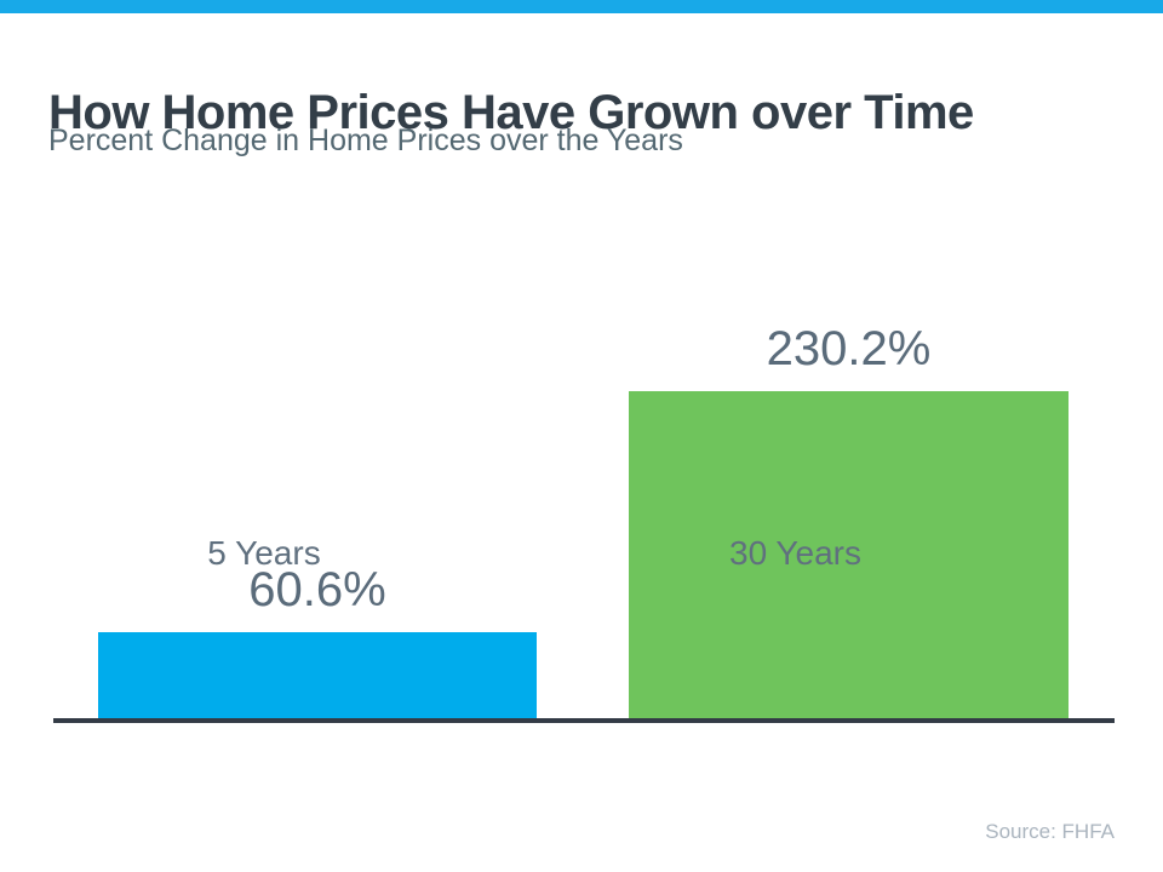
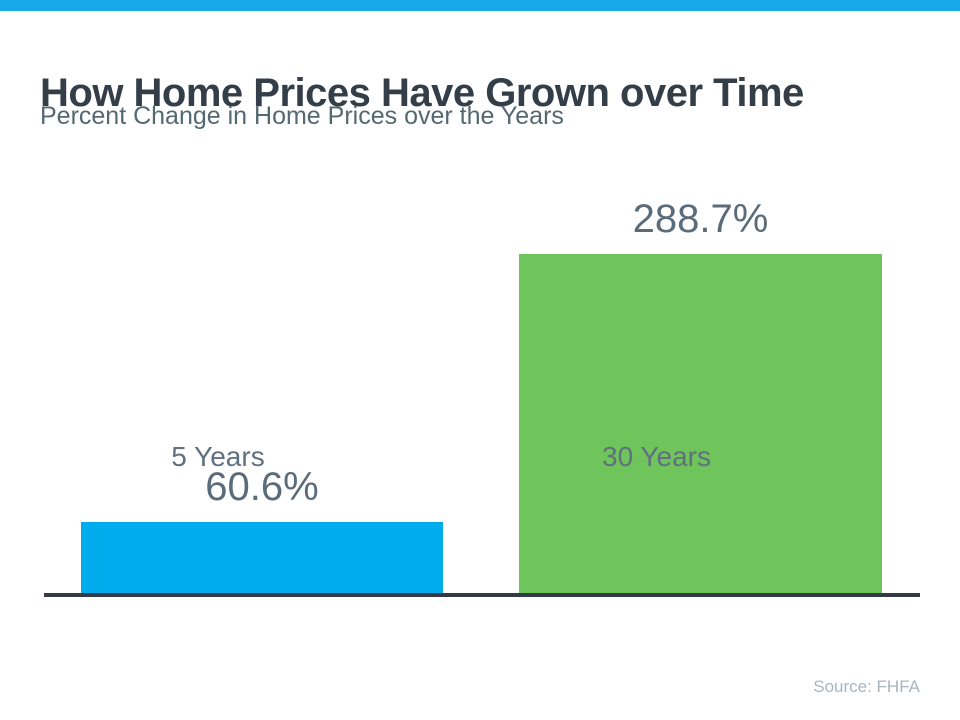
30 Years: 230.2% -> 288.7%
